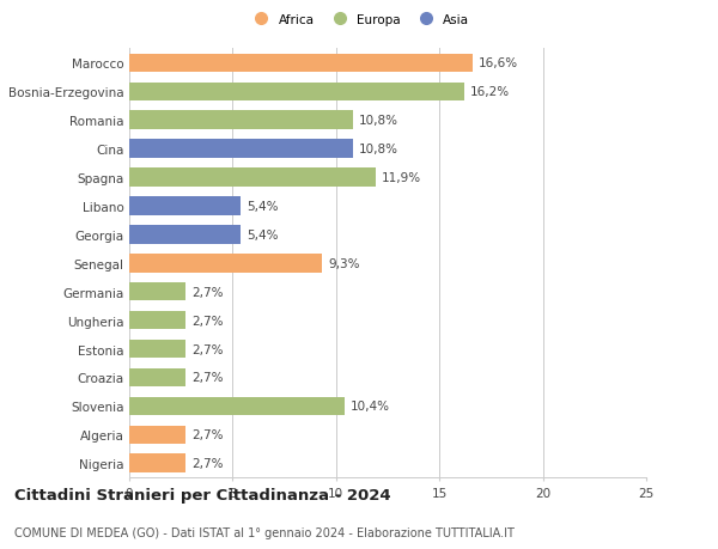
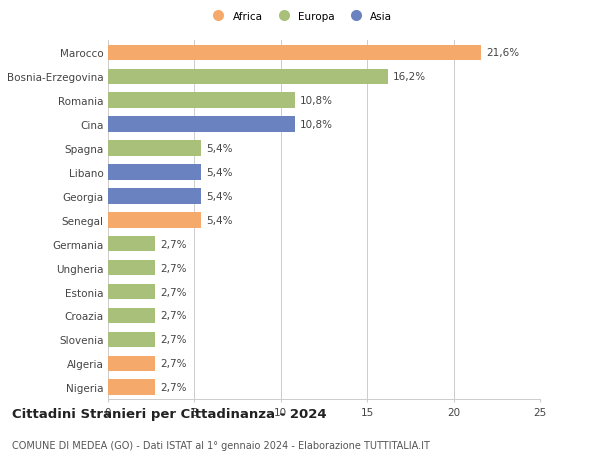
Marocco: 16,6% -> 21,6%
Spagna: 11,9% -> 5,4%
Senegal: 9,3% -> 5,4%
Slovenia: 10,4% -> 2,7%
